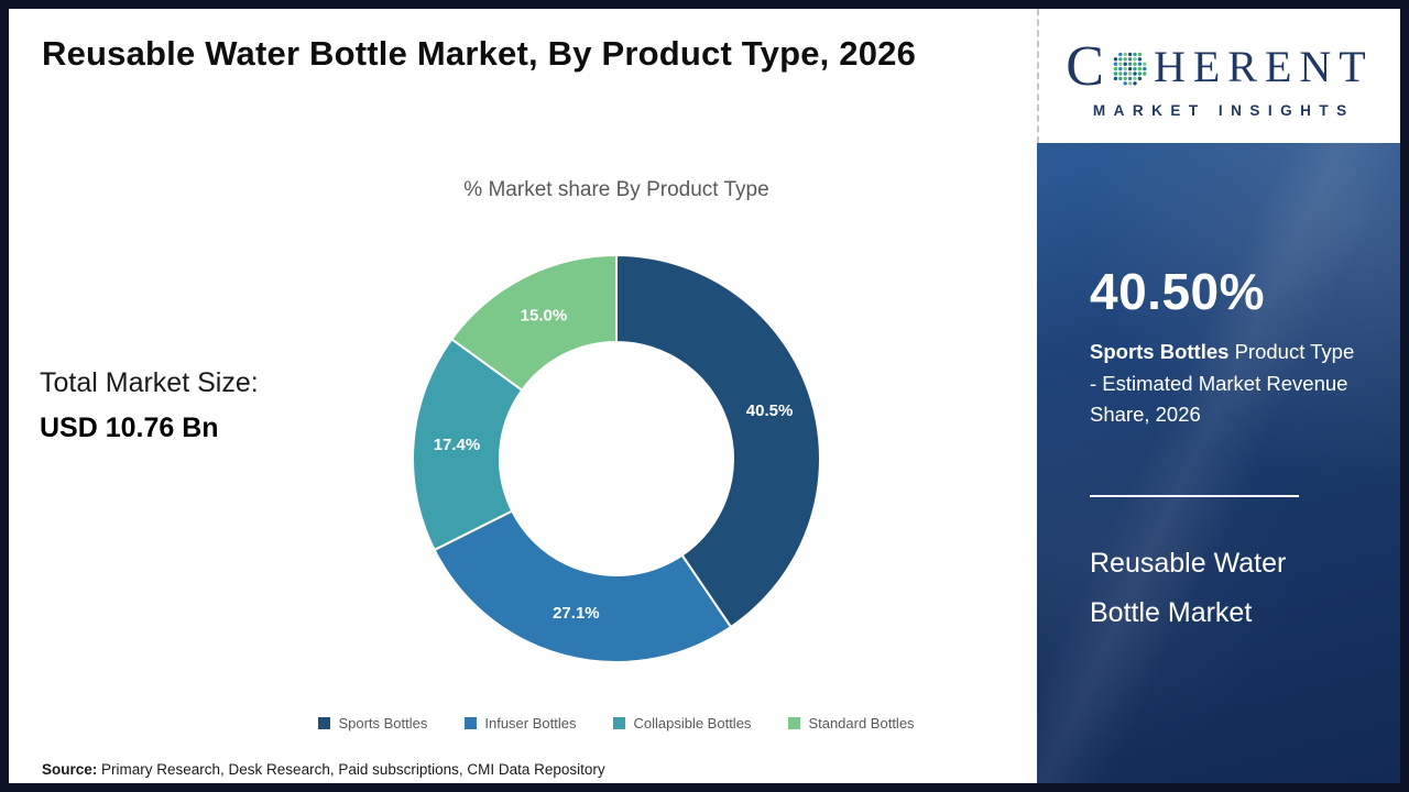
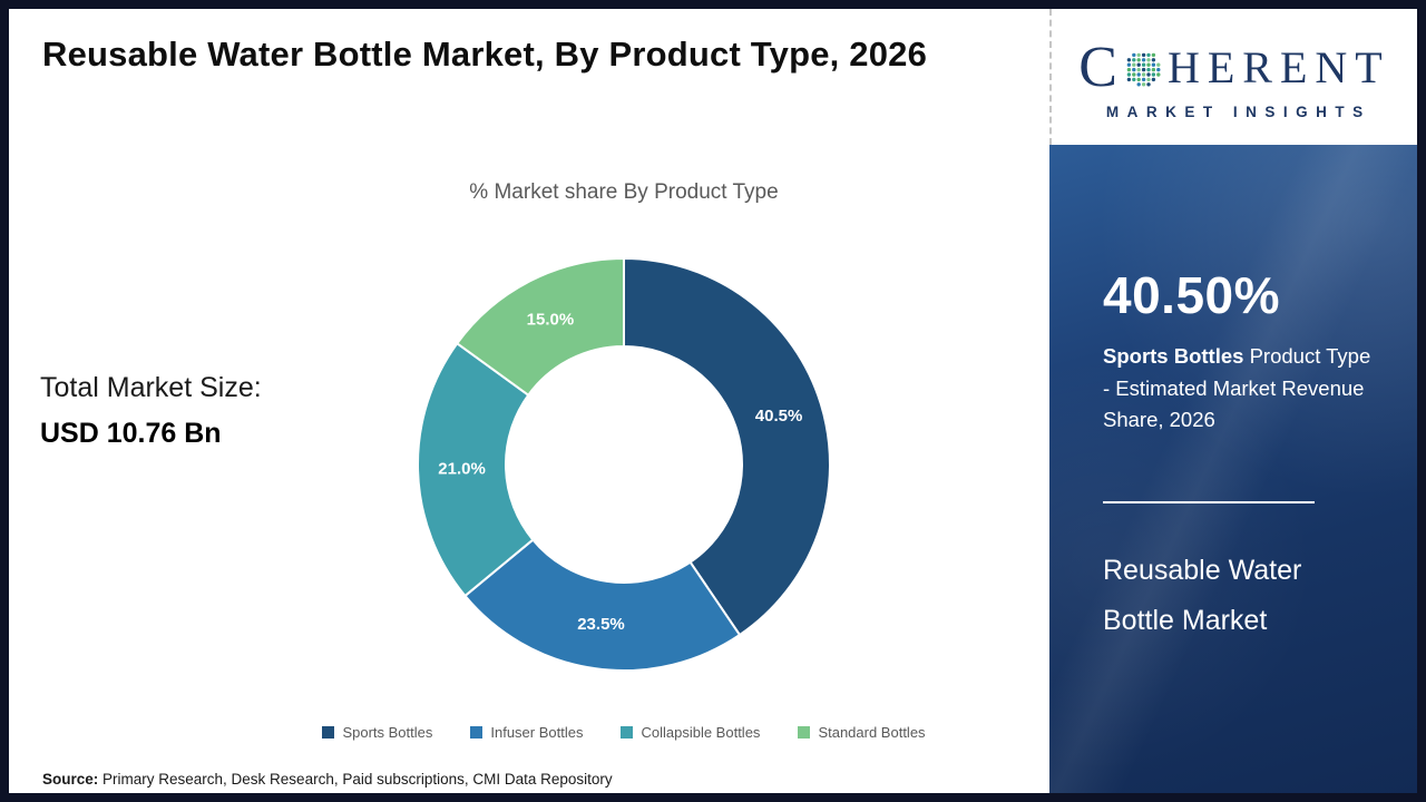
Infuser Bottles: 27.1% -> 23.5%
Collapsible Bottles: 17.4% -> 21.0%
